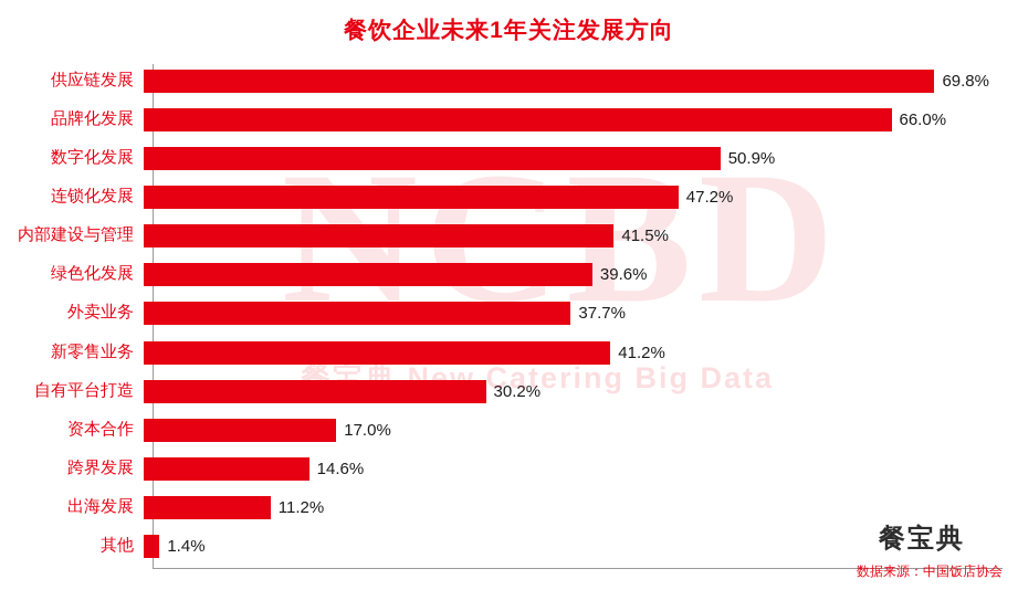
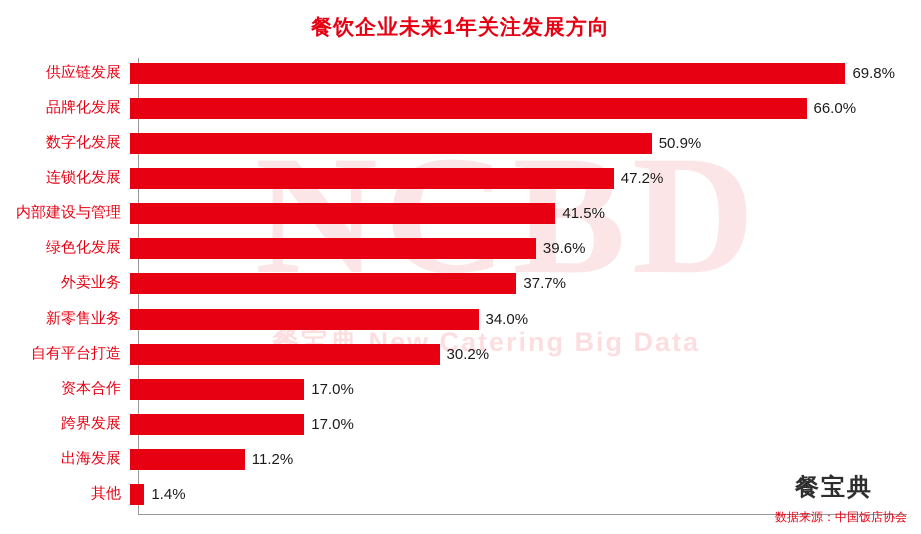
新零售业务: 41.2% -> 34.0%
跨界发展: 14.6% -> 17.0%
